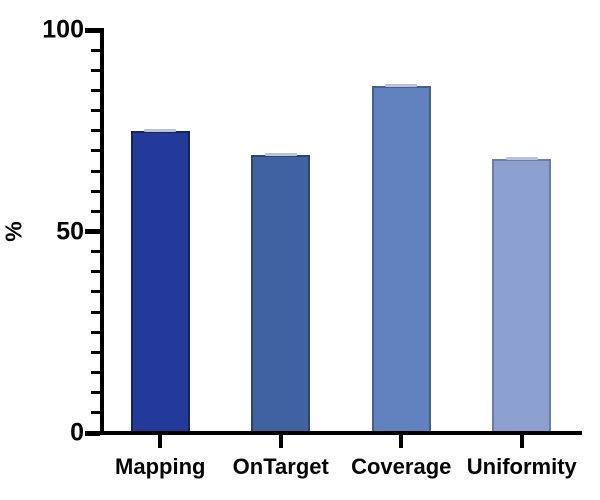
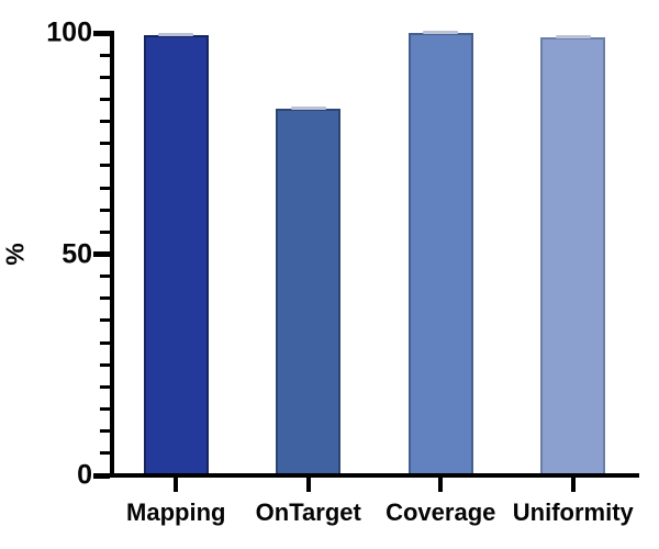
Mapping: 75 -> 100
OnTarget: 69 -> 83
Coverage: 86 -> 100
Uniformity: 68 -> 99
